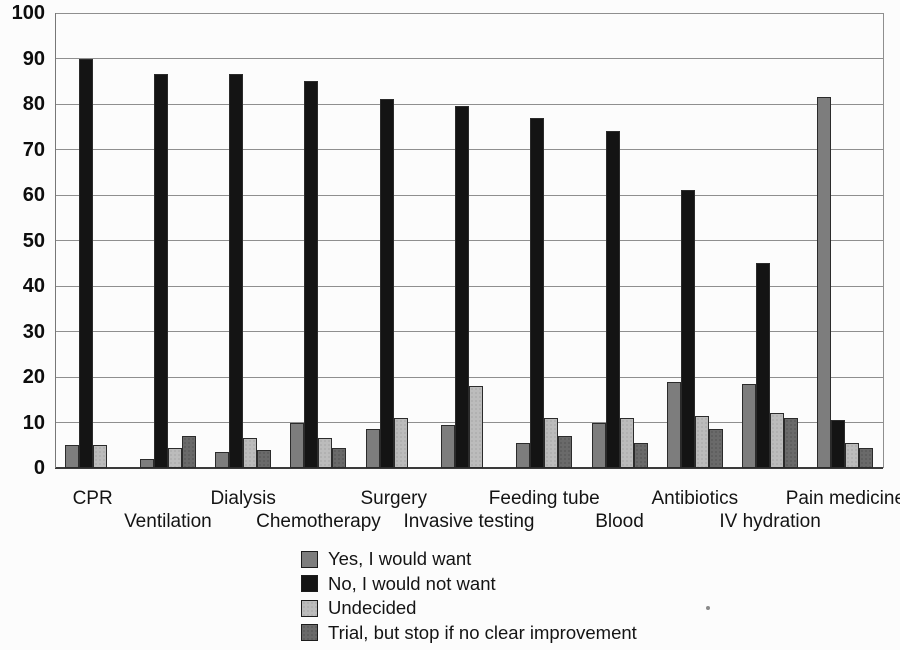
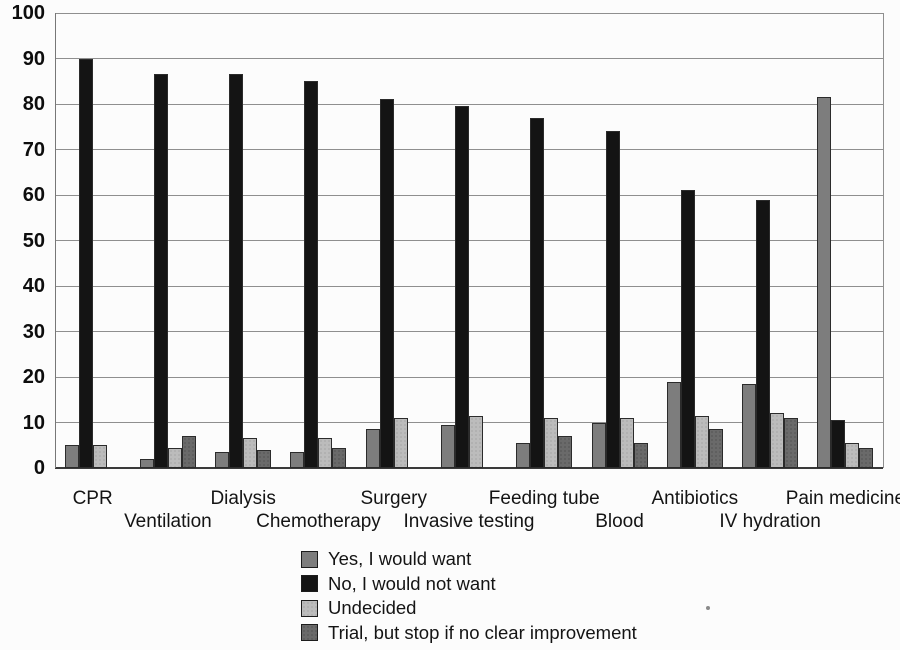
Yes, I would want/Chemotherapy: 10 -> 4
Undecided/Invasive testing: 18 -> 12
No, I would not want/IV hydration: 45 -> 59
